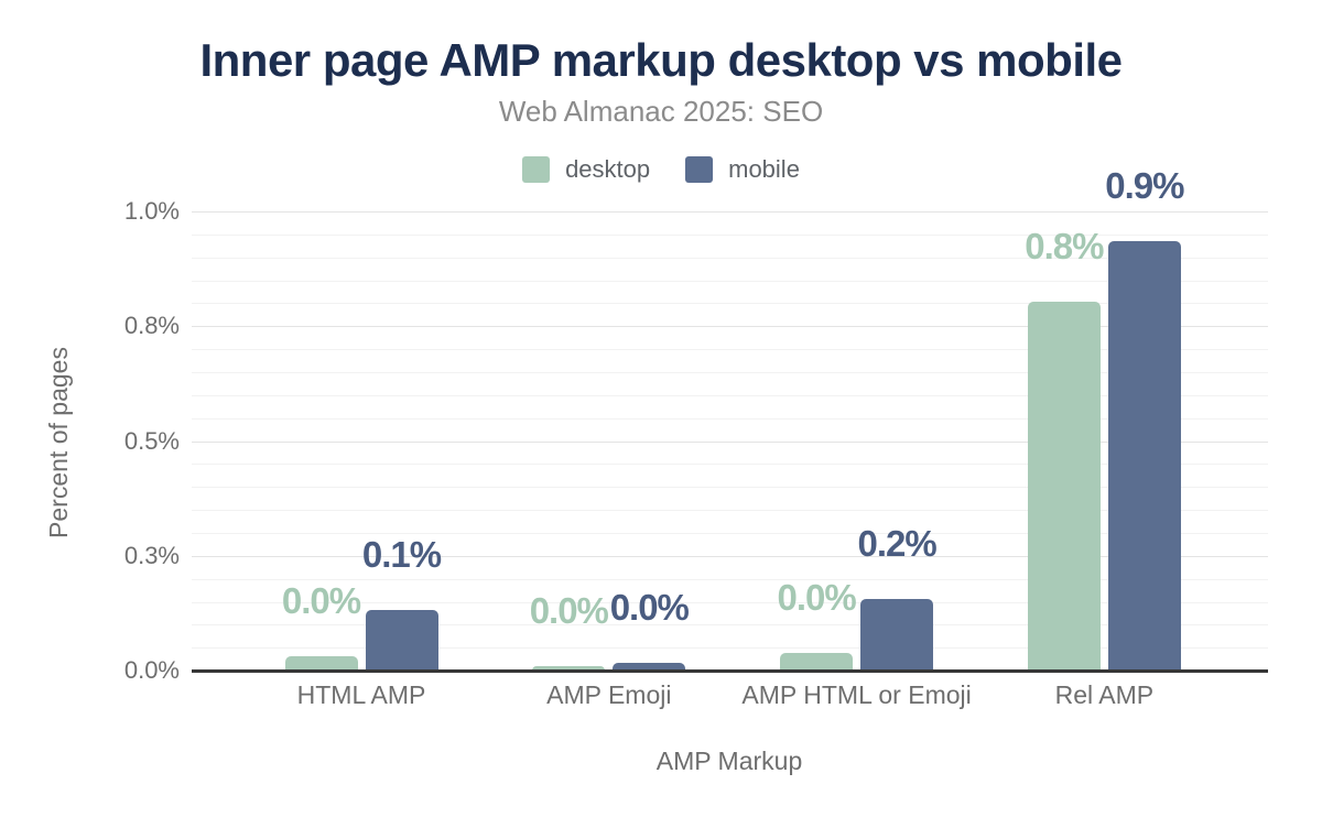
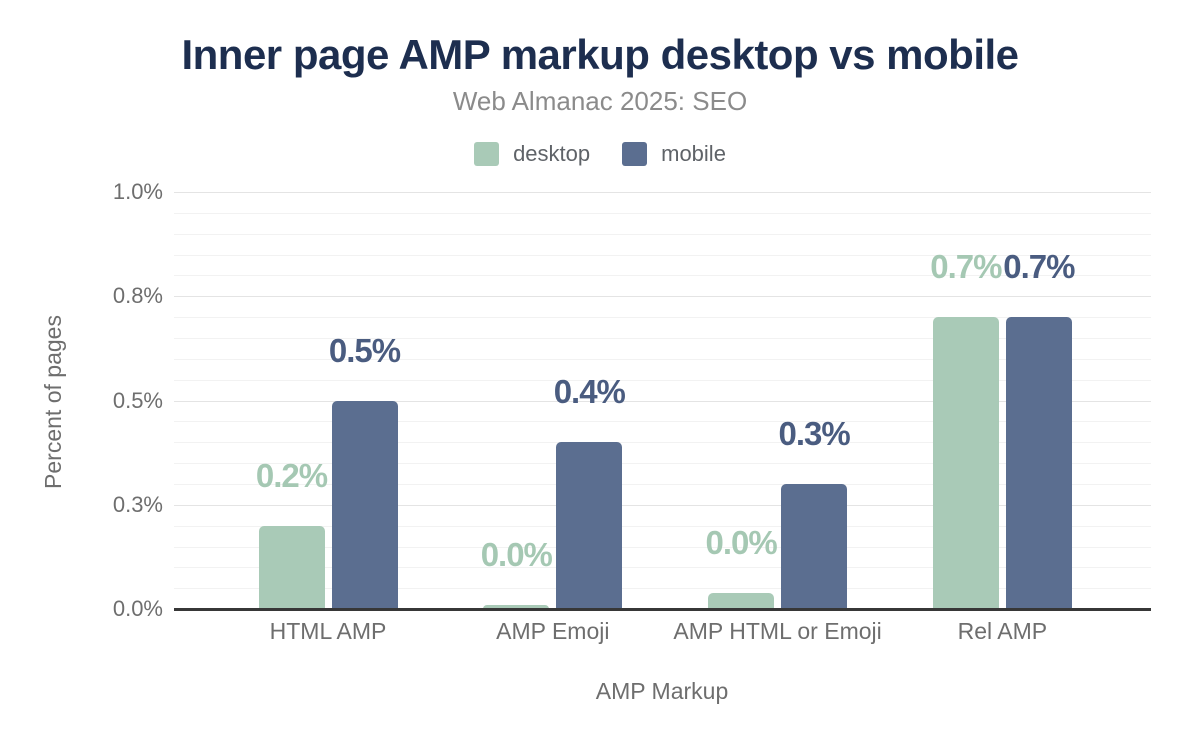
desktop/HTML AMP: 0.0% -> 0.2%
mobile/HTML AMP: 0.1% -> 0.5%
mobile/AMP Emoji: 0.0% -> 0.4%
mobile/AMP HTML or Emoji: 0.2% -> 0.3%
desktop/Rel AMP: 0.8% -> 0.7%
mobile/Rel AMP: 0.9% -> 0.7%
